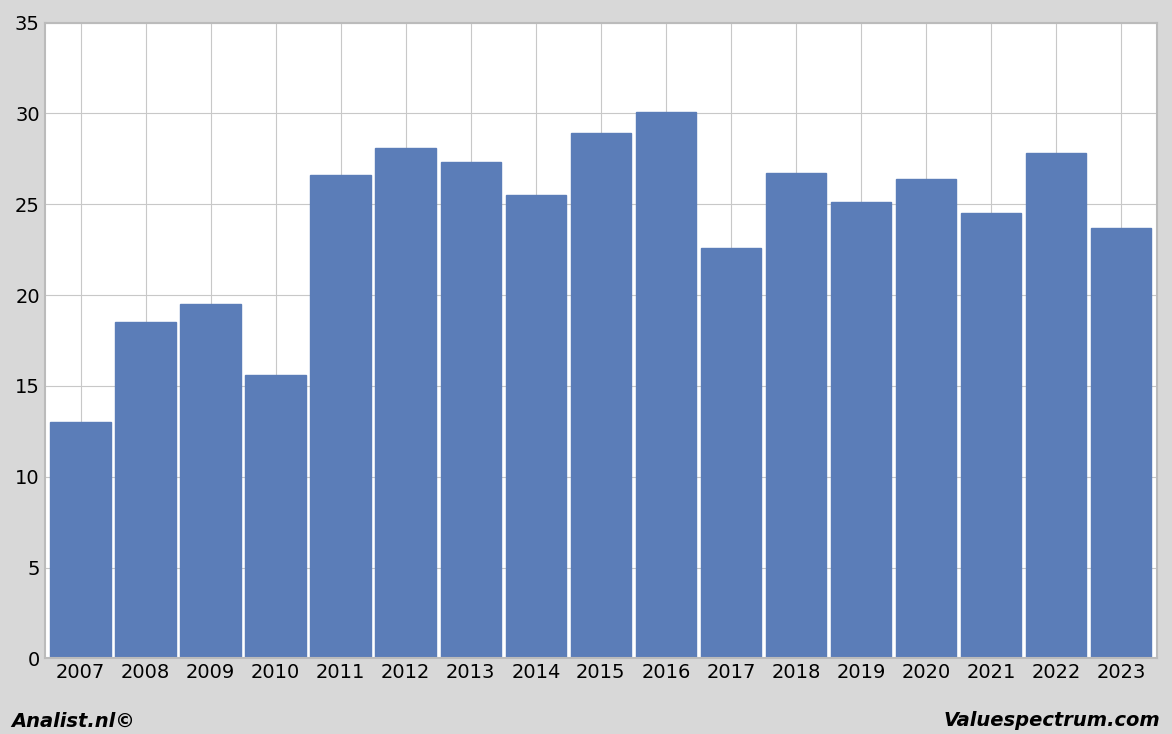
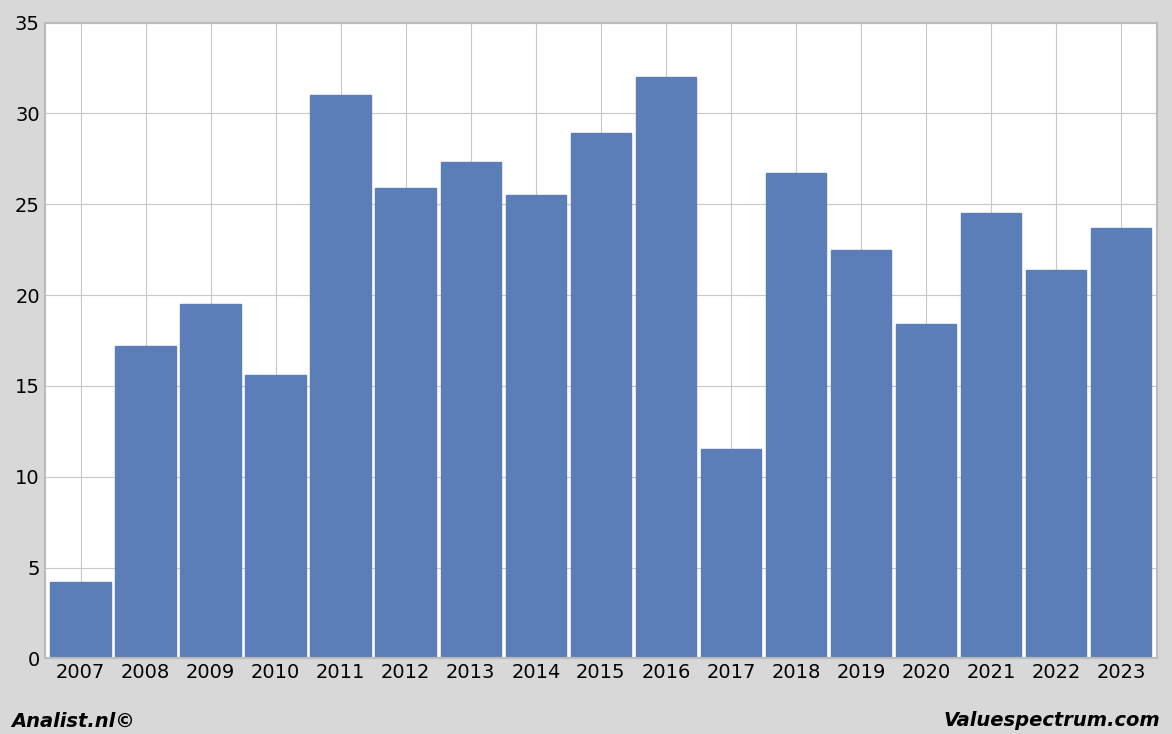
2007: 13.0 -> 4.2
2008: 18.5 -> 17.2
2011: 26.6 -> 31.0
2012: 28.1 -> 25.9
2016: 30.1 -> 32.0
2017: 22.6 -> 11.5
2019: 25.1 -> 22.5
2020: 26.4 -> 18.4
2022: 27.8 -> 21.4
